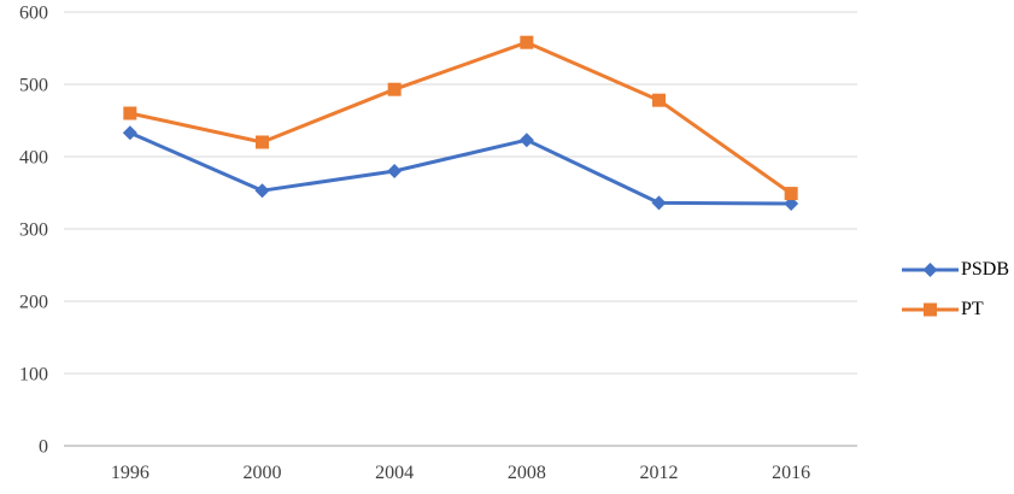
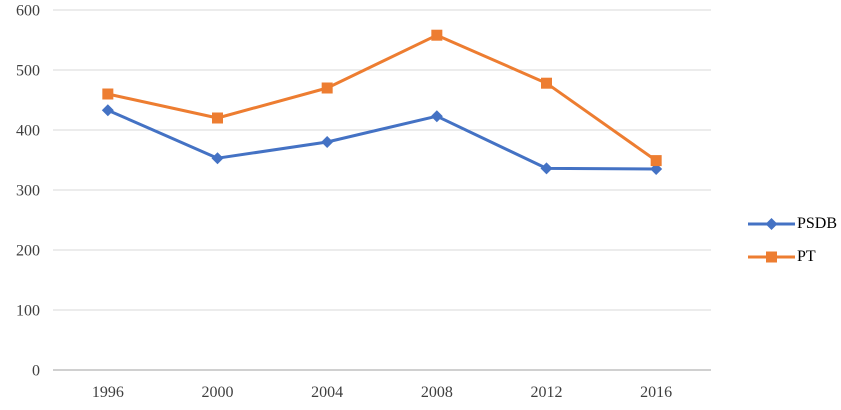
PT/2004: 490 -> 470
